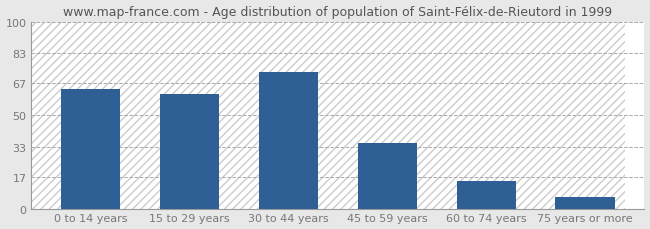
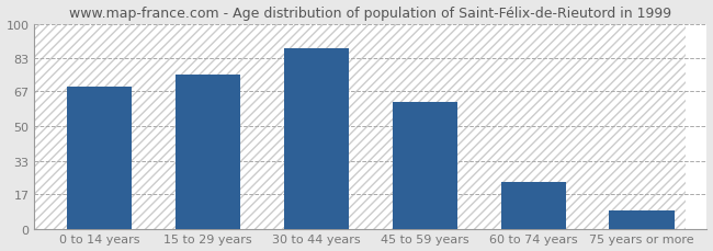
0 to 14 years: 64 -> 69
15 to 29 years: 61 -> 75
30 to 44 years: 73 -> 88
45 to 59 years: 35 -> 62
60 to 74 years: 15 -> 23
75 years or more: 6 -> 9
